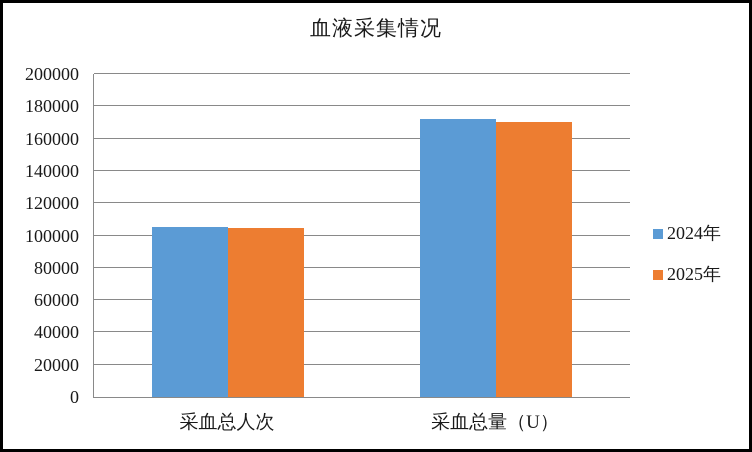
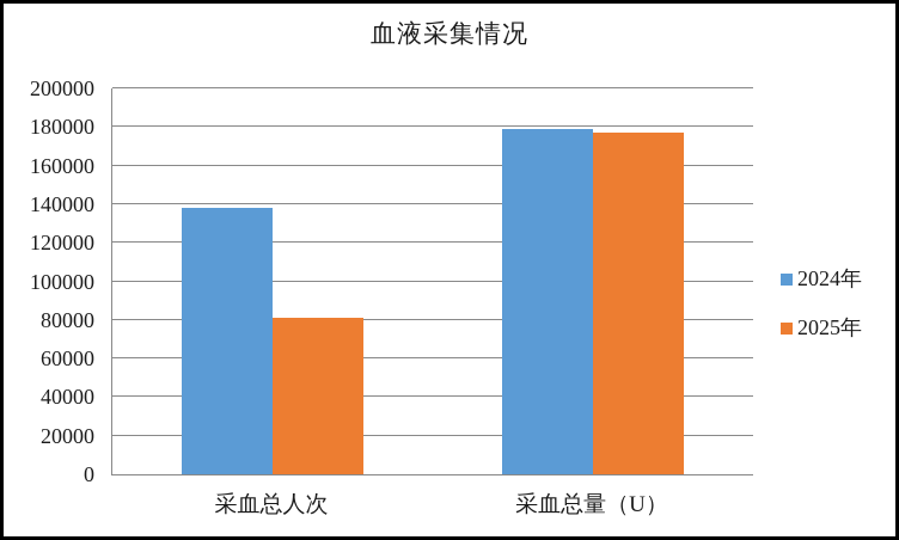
2024年/采血总人次: 105000 -> 138000
2025年/采血总人次: 105000 -> 81000
2024年/采血总量（U）: 172000 -> 179000
2025年/采血总量（U）: 170000 -> 177000
